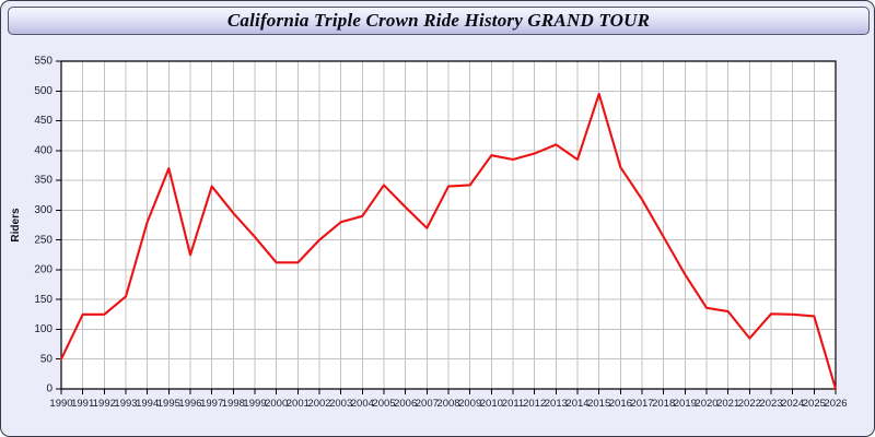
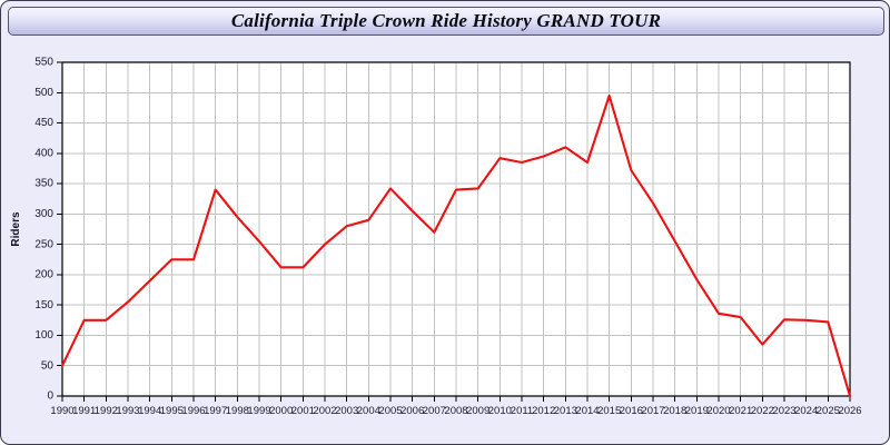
1994: 280 -> 190
1995: 370 -> 220
